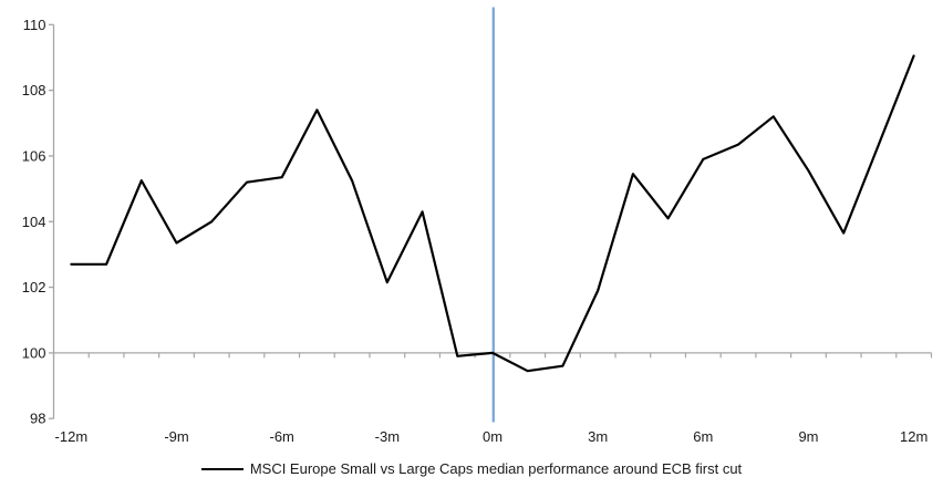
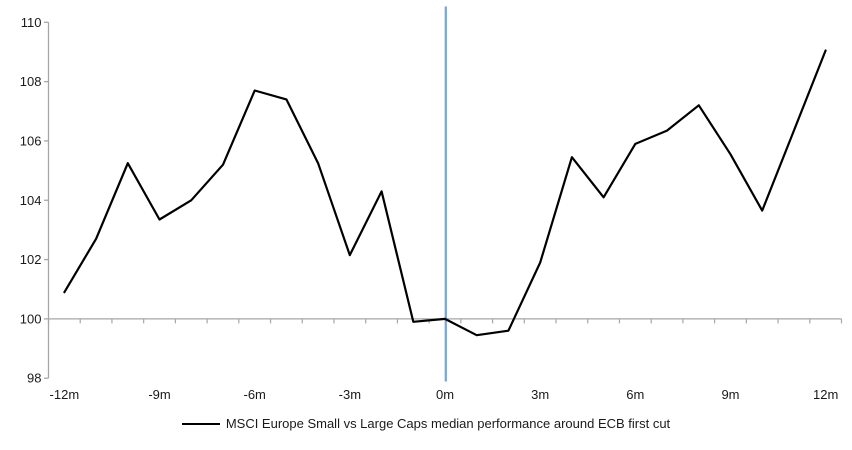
-12m: 102.7 -> 100.9
-6m: 105.3 -> 107.7
